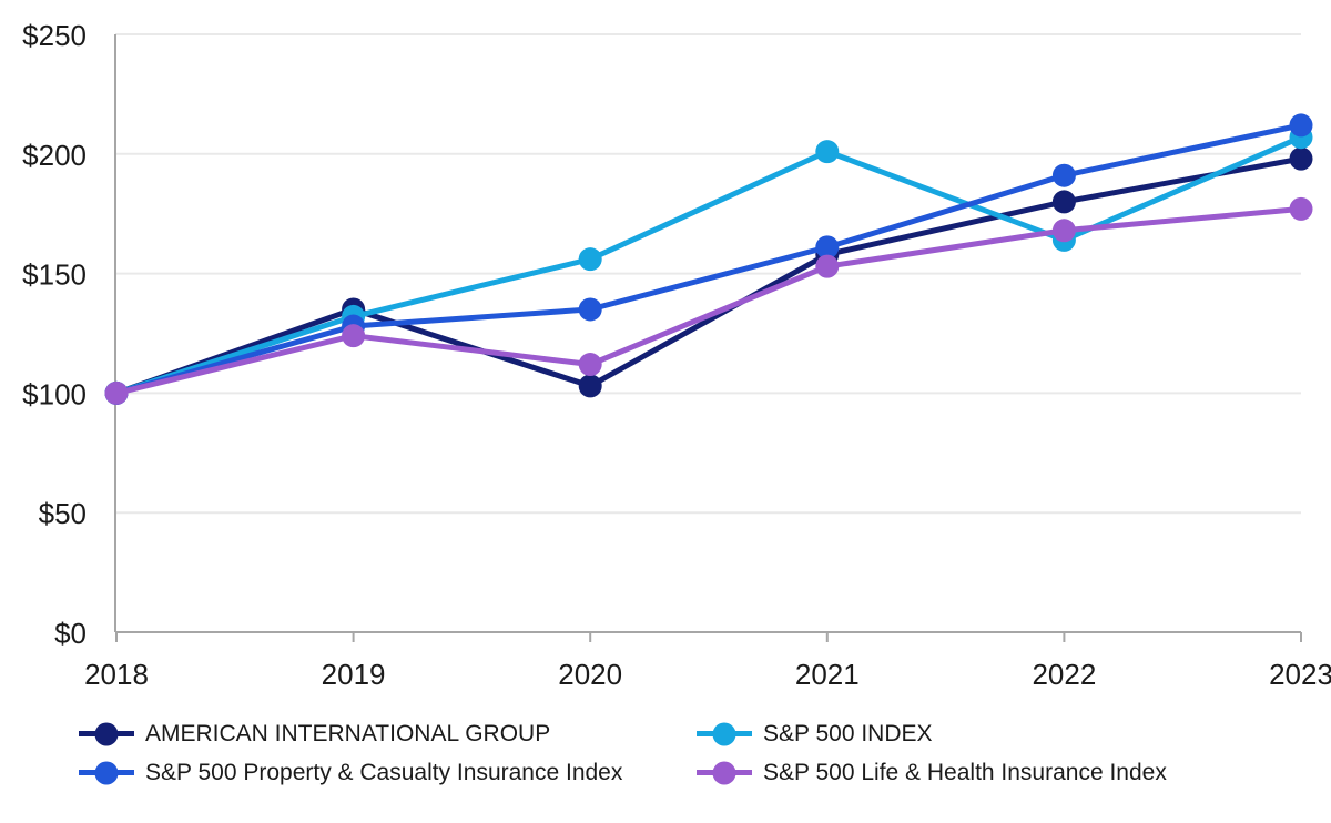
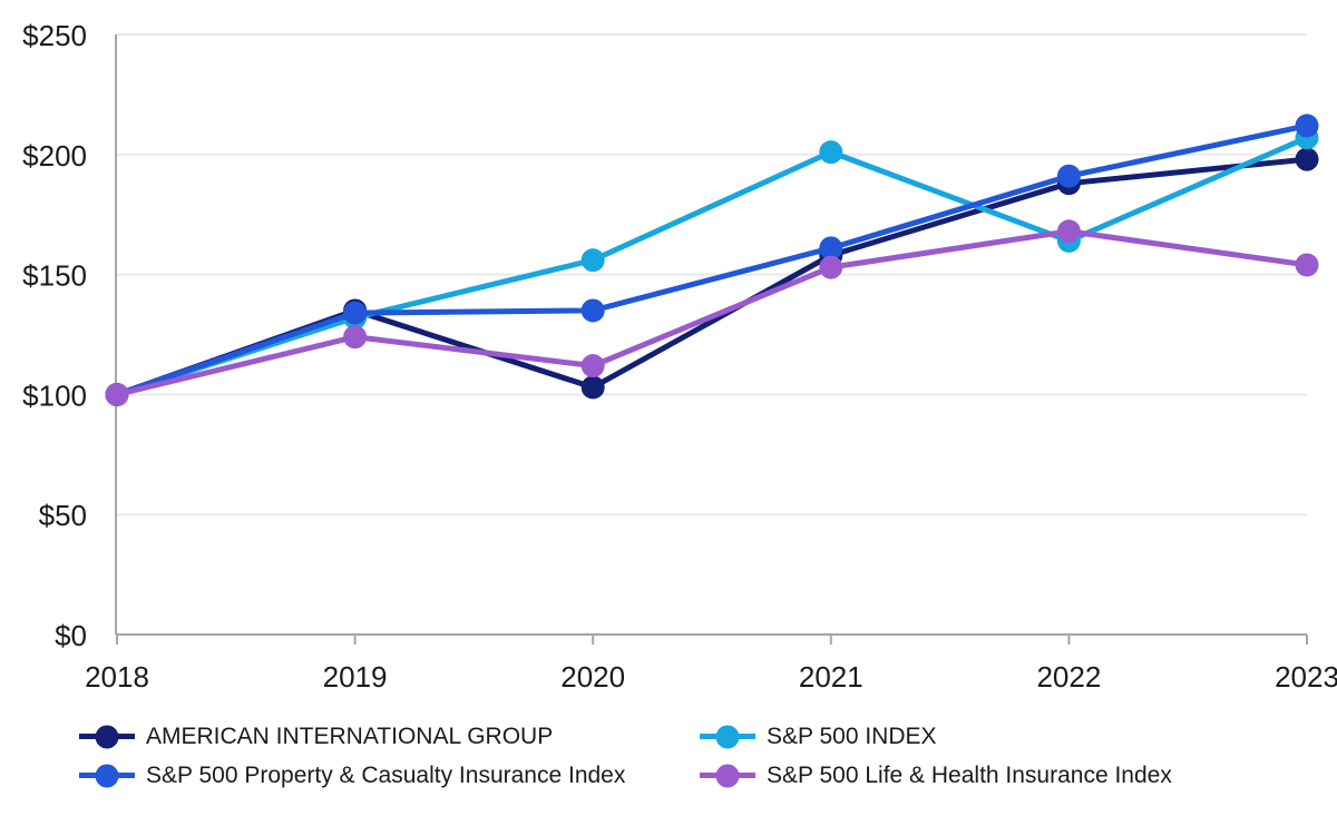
S&P 500 Property & Casualty Insurance Index/2019: $128 -> $134
AMERICAN INTERNATIONAL GROUP/2022: $180 -> $188
S&P 500 Life & Health Insurance Index/2023: $177 -> $154
